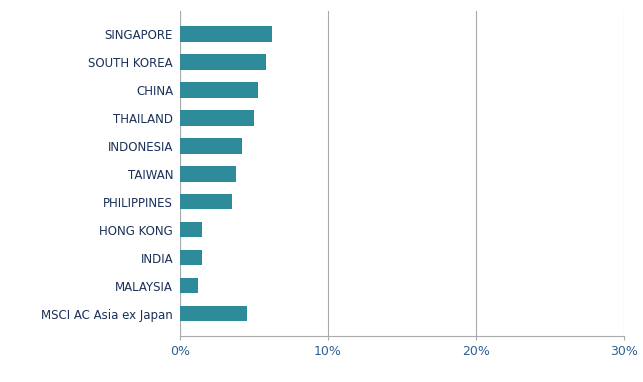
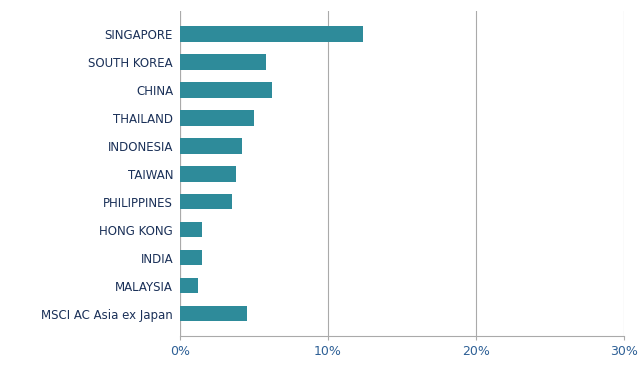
SINGAPORE: 6.2% -> 12.4%
CHINA: 5.3% -> 6.2%
